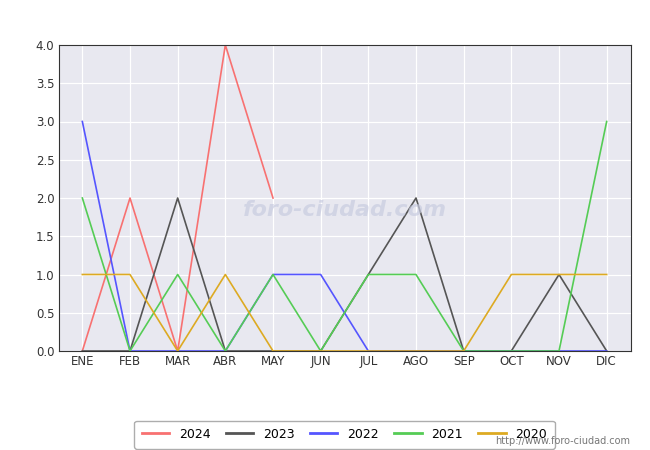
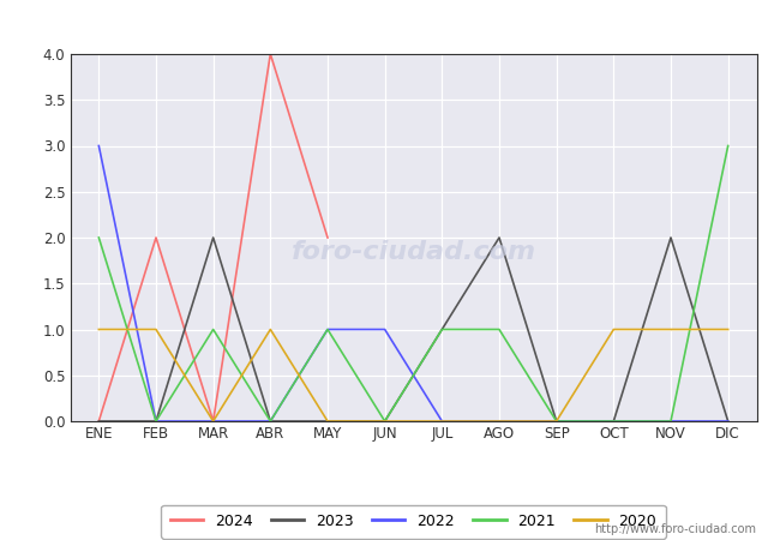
2023/NOV: 1 -> 2
